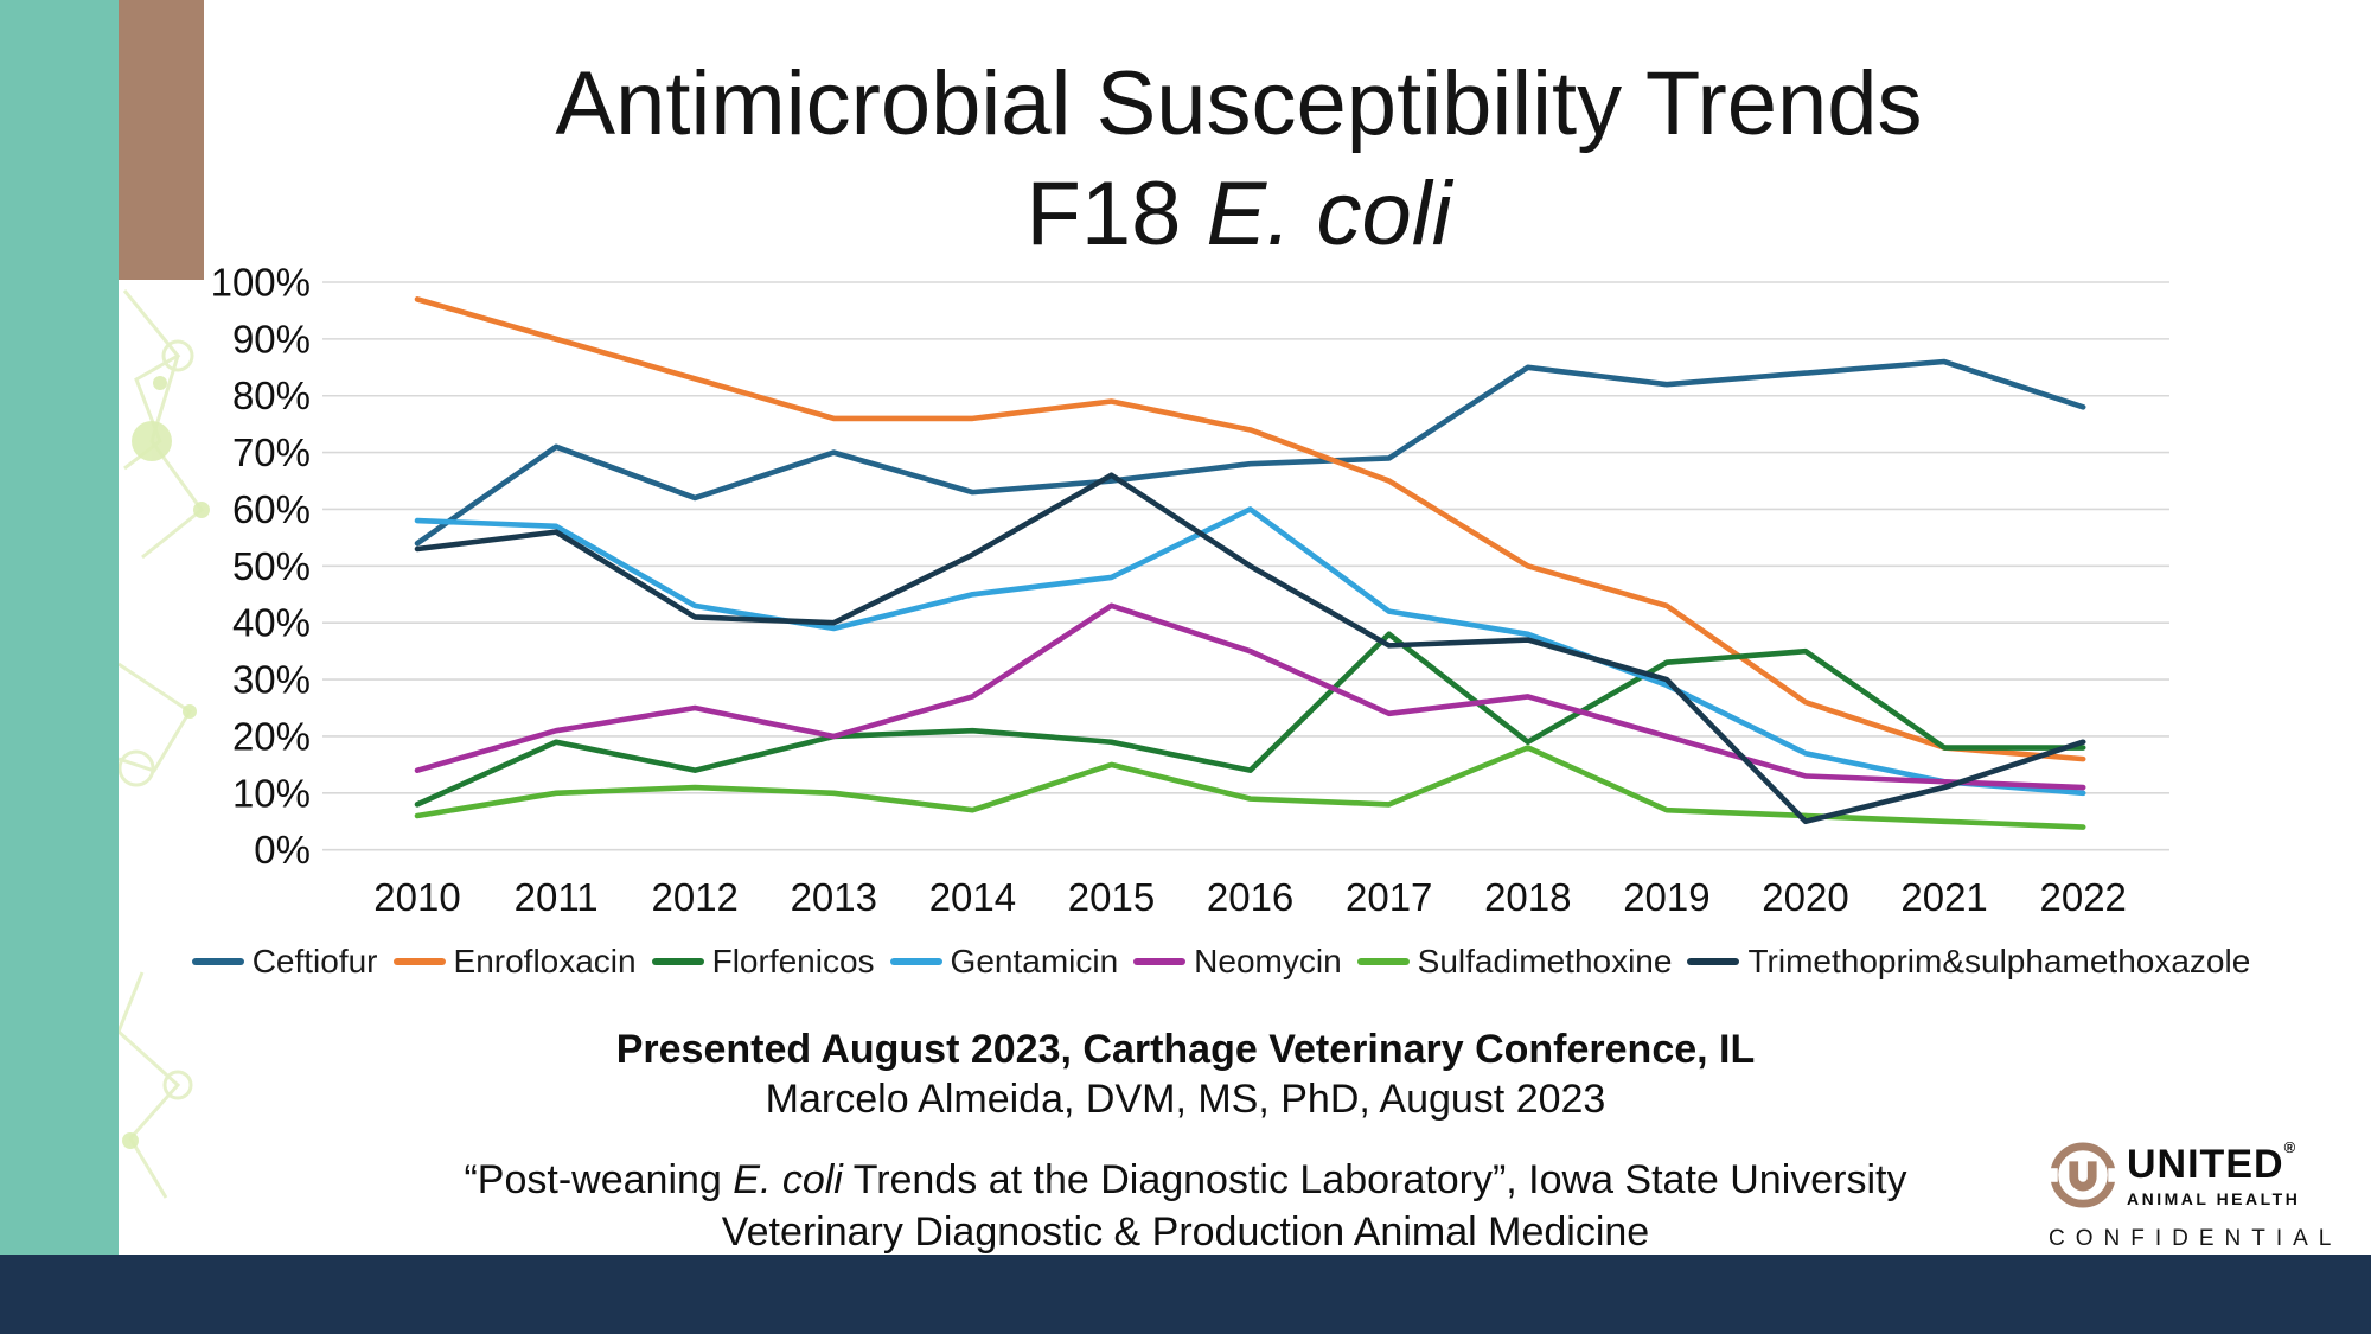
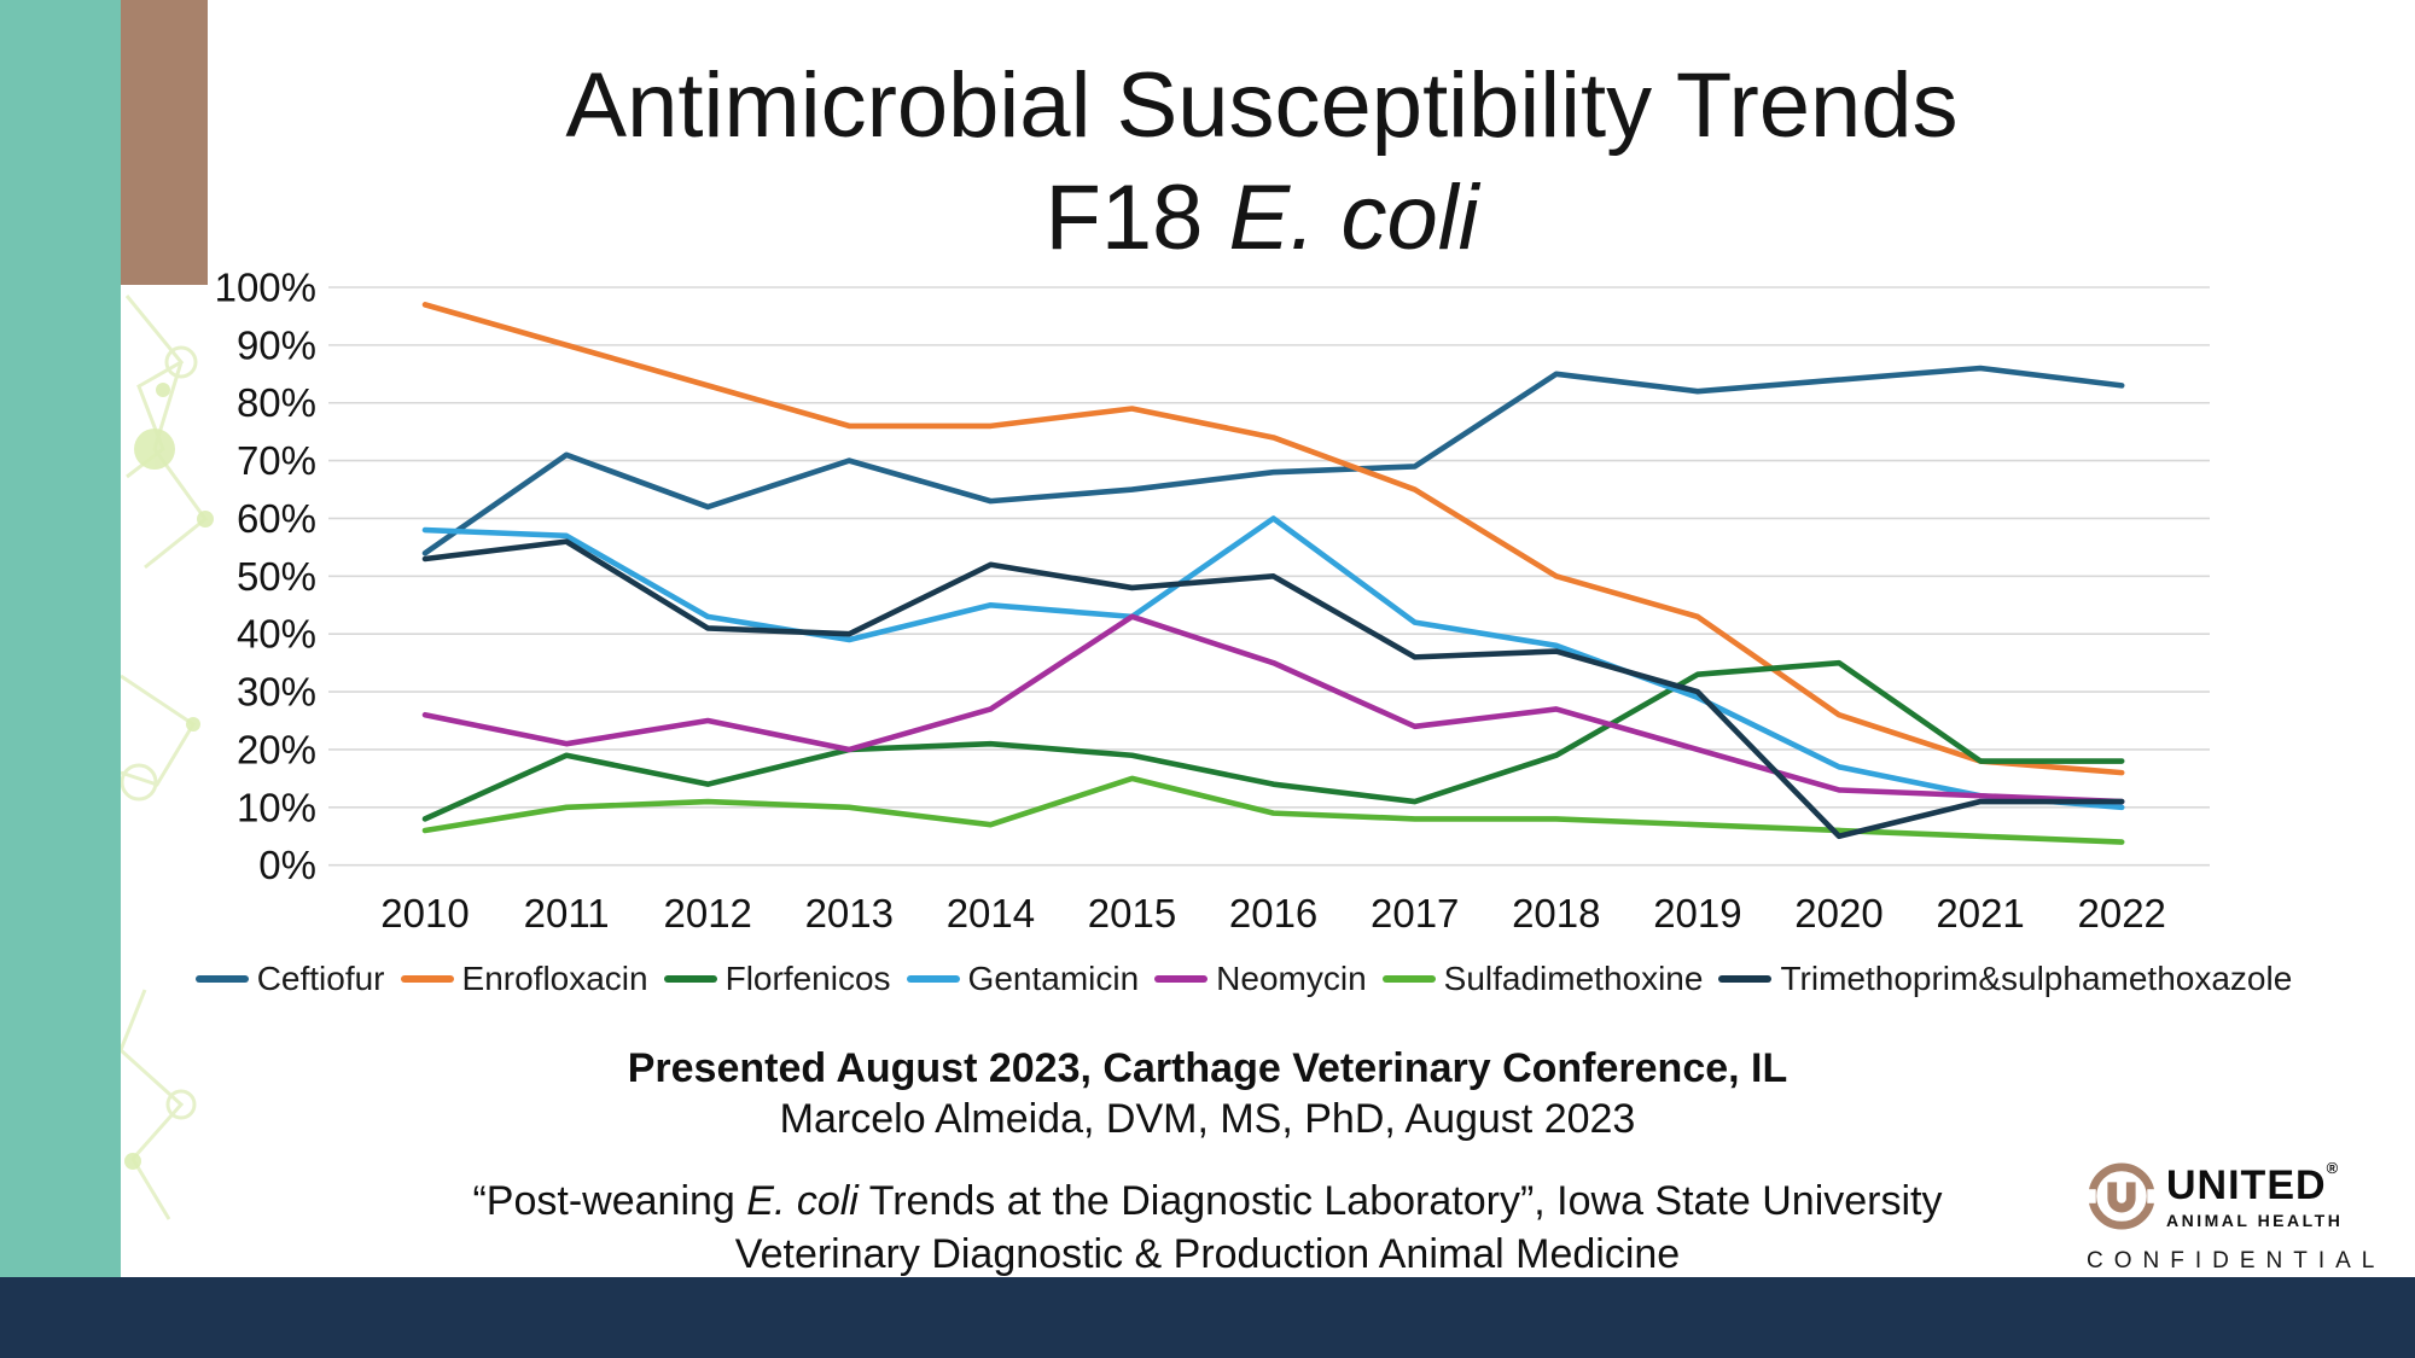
Neomycin/2010: 14% -> 26%
Gentamicin/2015: 48% -> 43%
Trimethoprim&sulphamethoxazole/2015: 66% -> 48%
Florfenicos/2017: 38% -> 11%
Sulfadimethoxine/2018: 18% -> 8%
Ceftiofur/2022: 78% -> 83%
Trimethoprim&sulphamethoxazole/2022: 19% -> 11%
